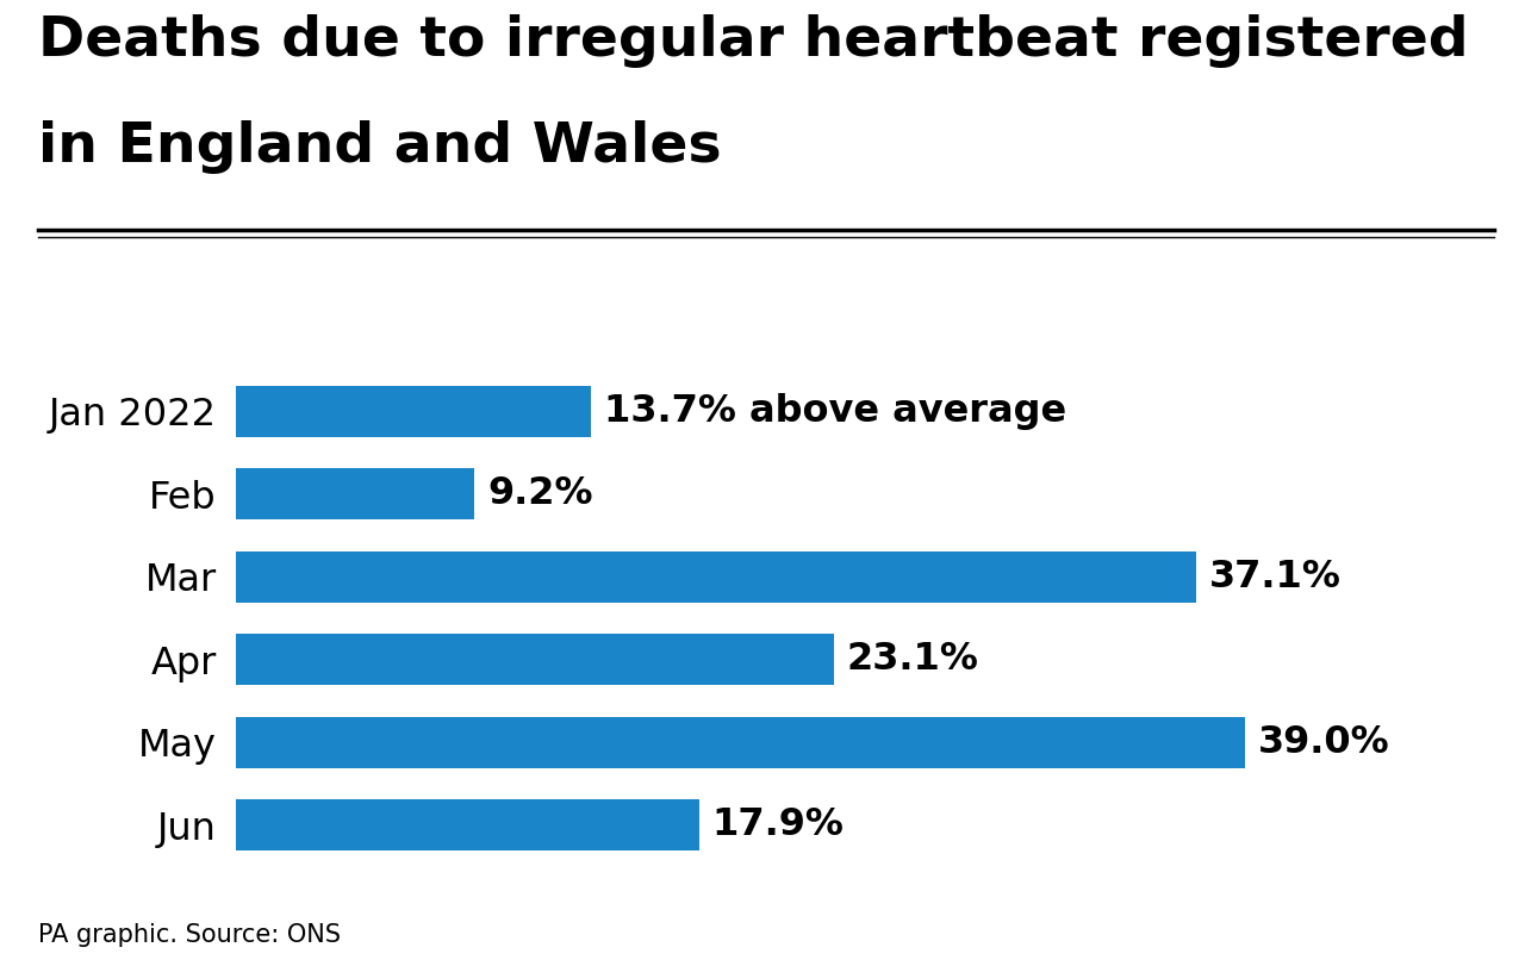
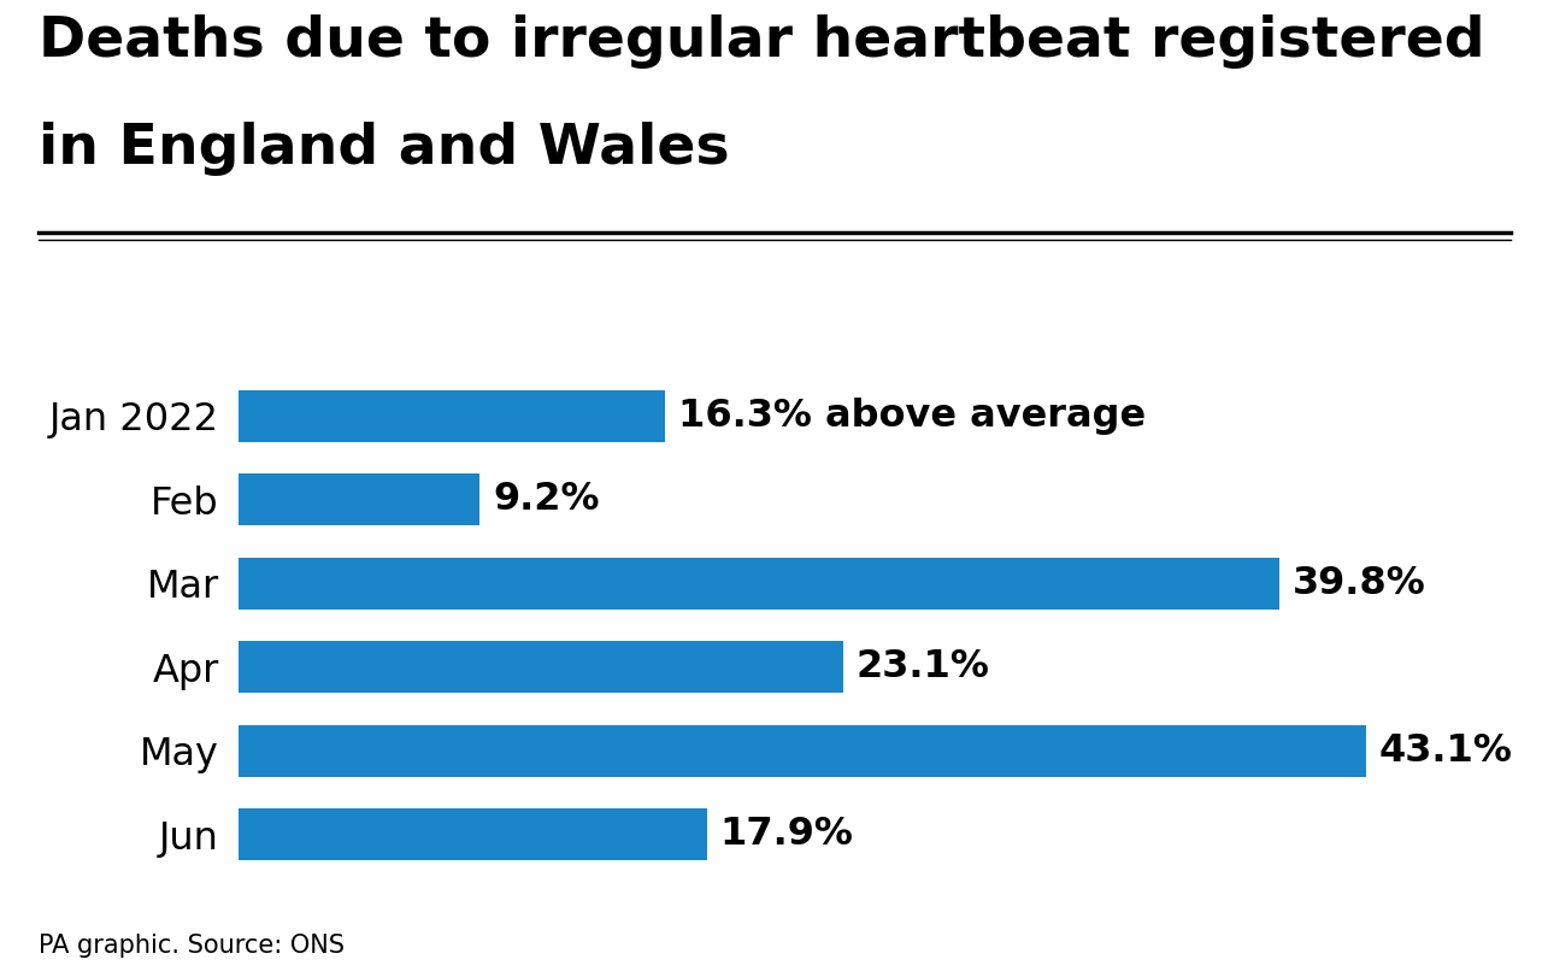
Jan 2022: 13.7% -> 16.3%
Mar: 37.1% -> 39.8%
May: 39.0% -> 43.1%
